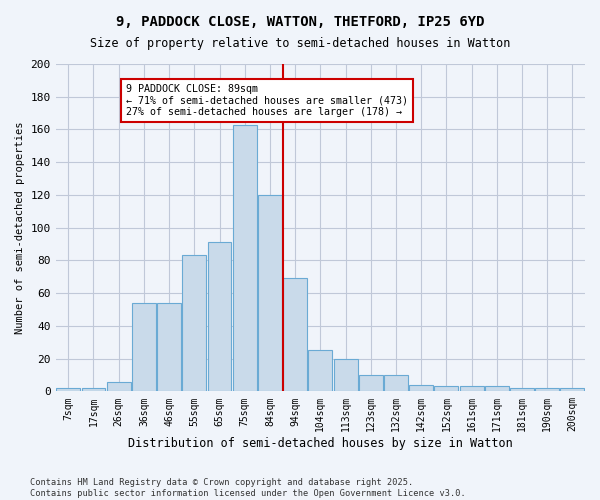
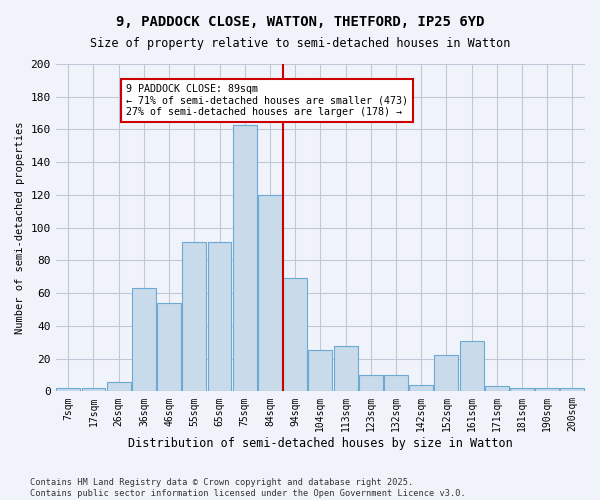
36sqm: 54 -> 63
55sqm: 83 -> 91
113sqm: 20 -> 28
152sqm: 3 -> 22
161sqm: 3 -> 31
